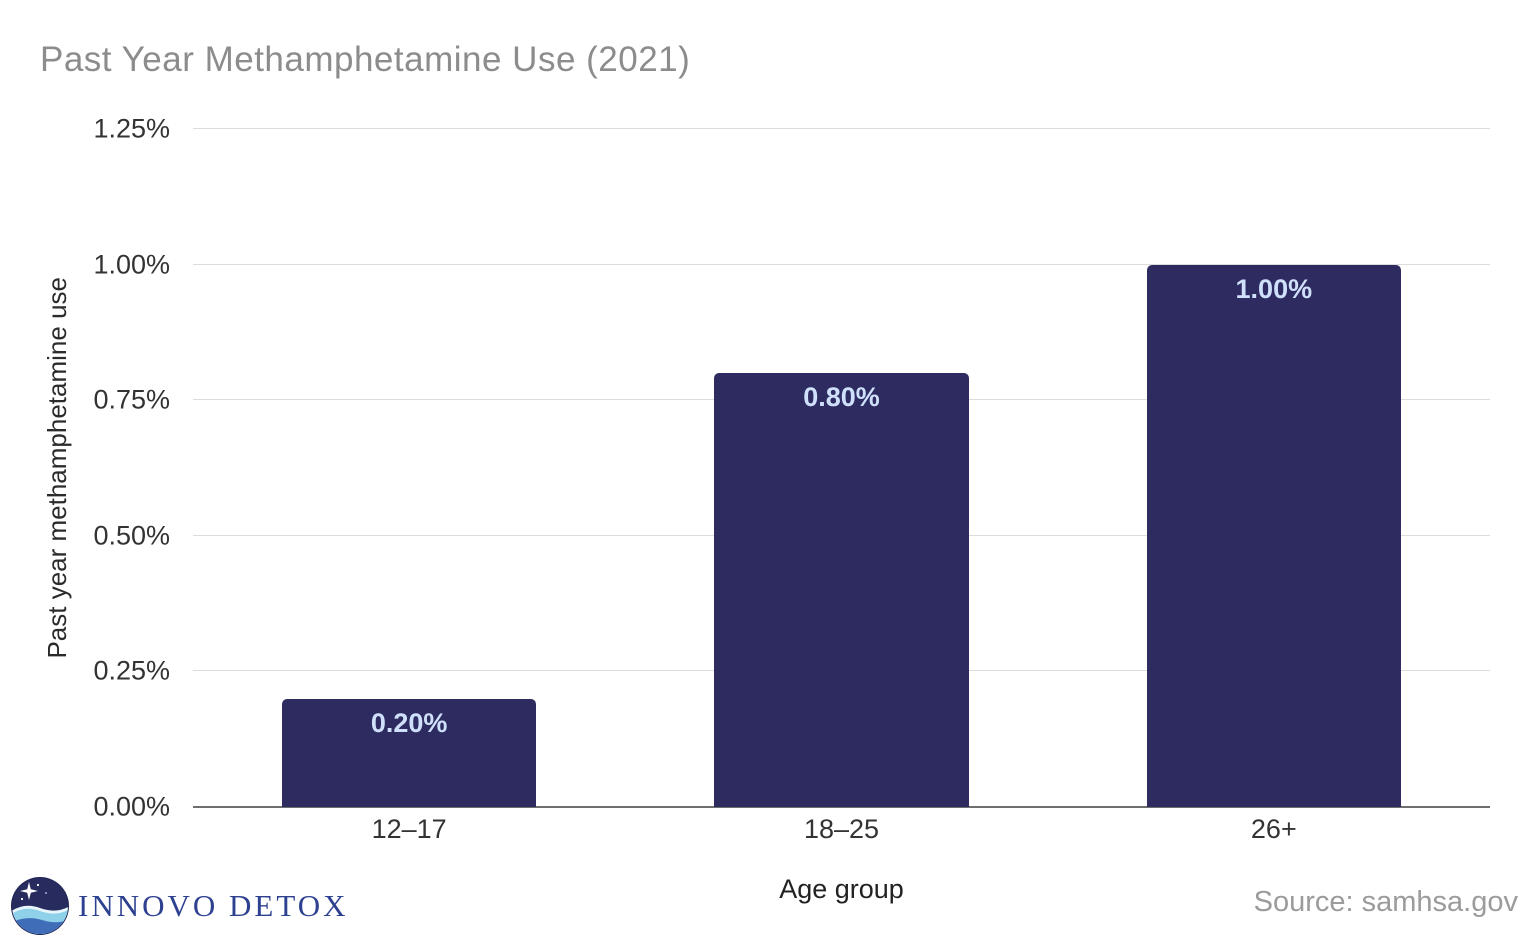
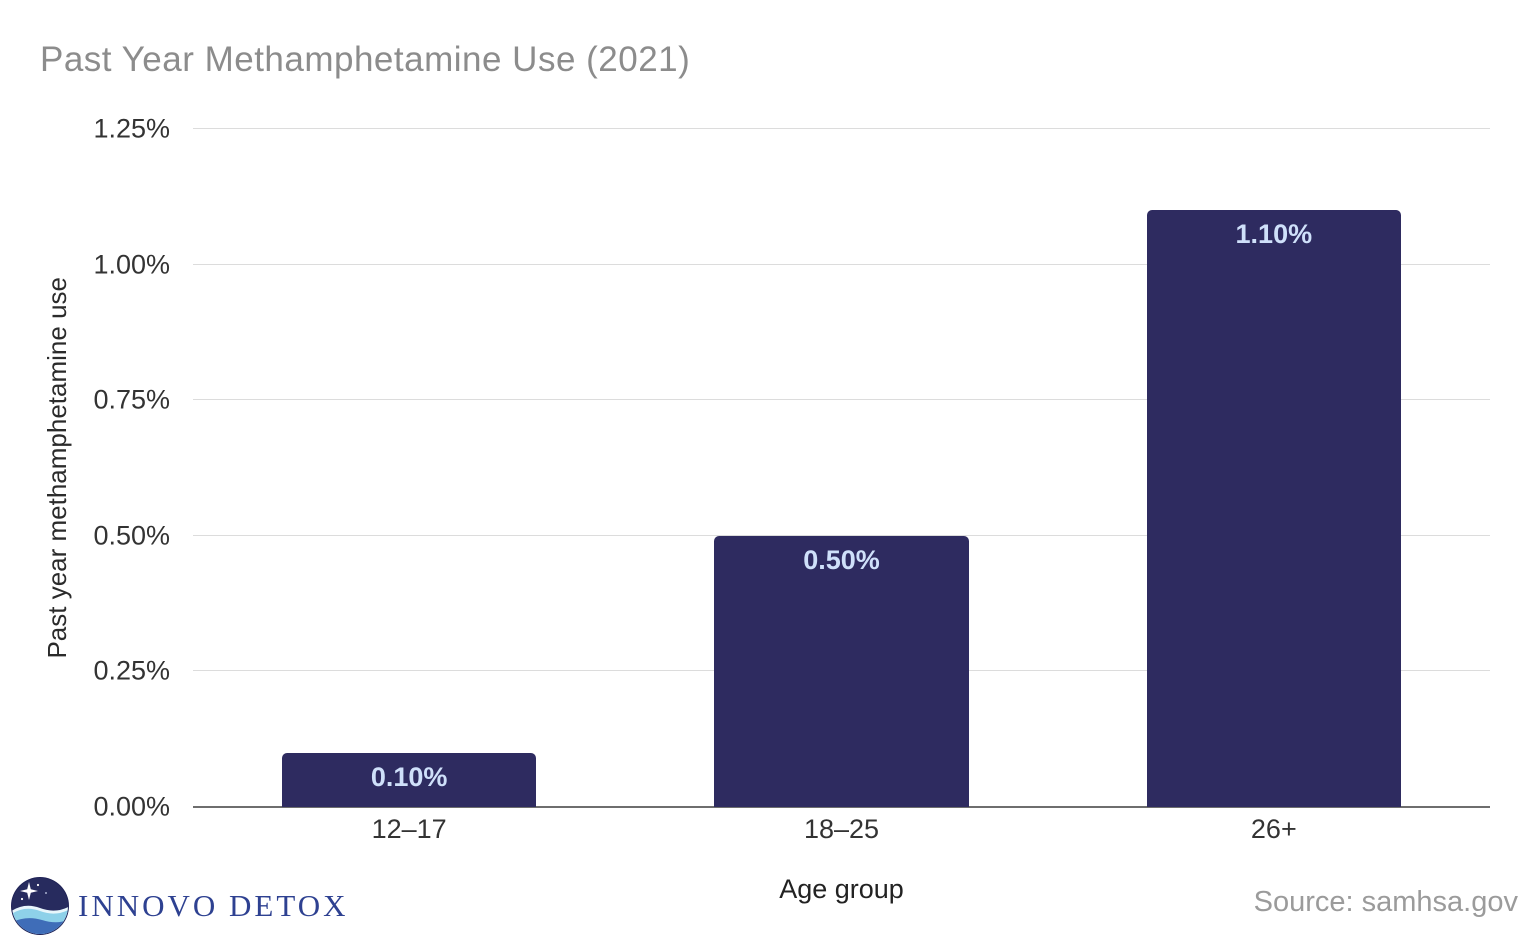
12–17: 0.20% -> 0.10%
18–25: 0.80% -> 0.50%
26+: 1.00% -> 1.10%
